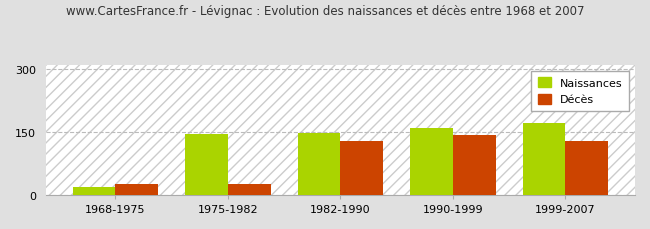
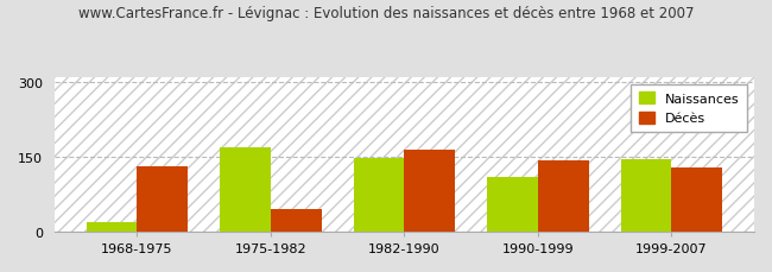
Décès/1968-1975: 27 -> 130
Naissances/1975-1982: 145 -> 170
Décès/1975-1982: 27 -> 45
Décès/1982-1990: 128 -> 165
Naissances/1990-1999: 160 -> 110
Naissances/1999-2007: 171 -> 145
